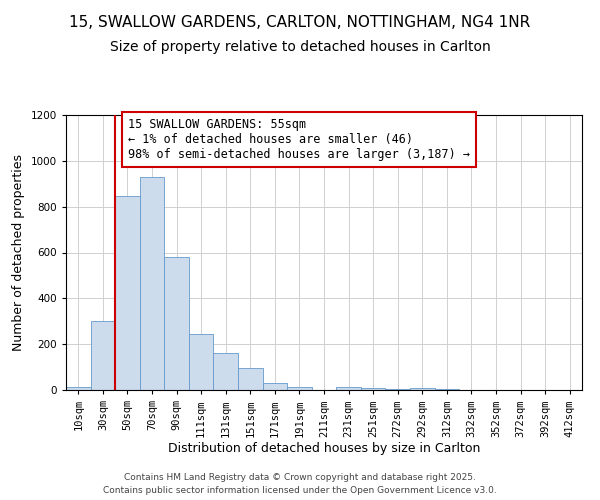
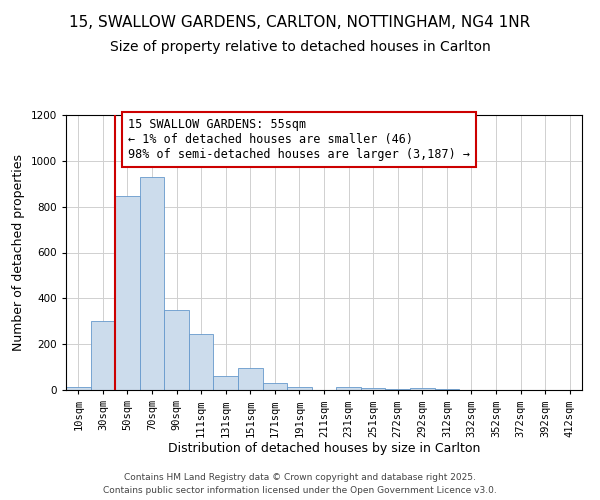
90sqm: 580 -> 350
131sqm: 160 -> 60
